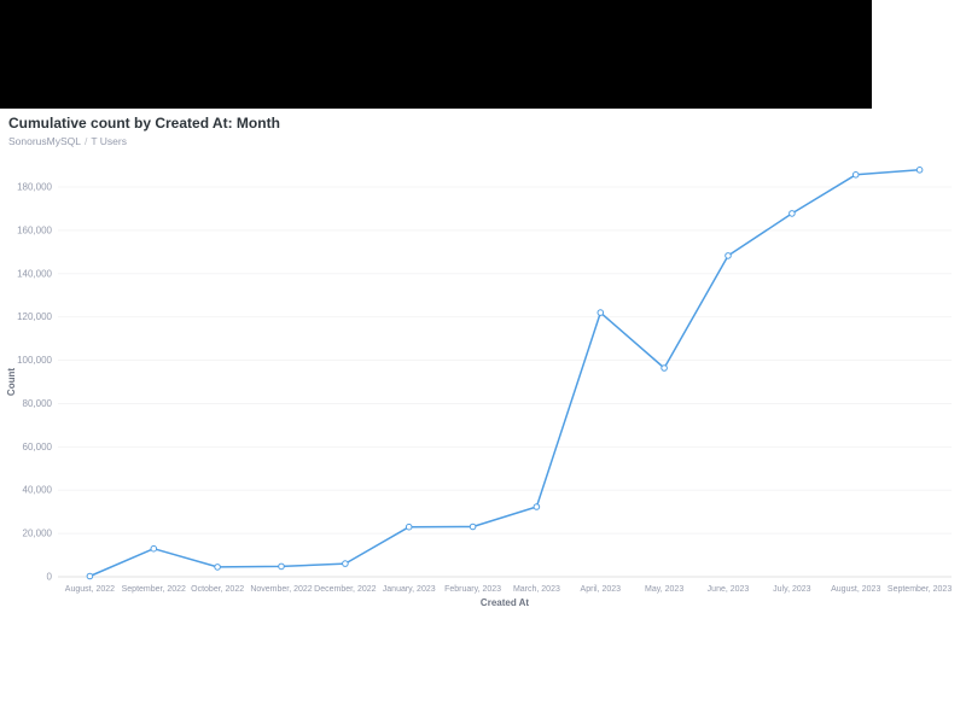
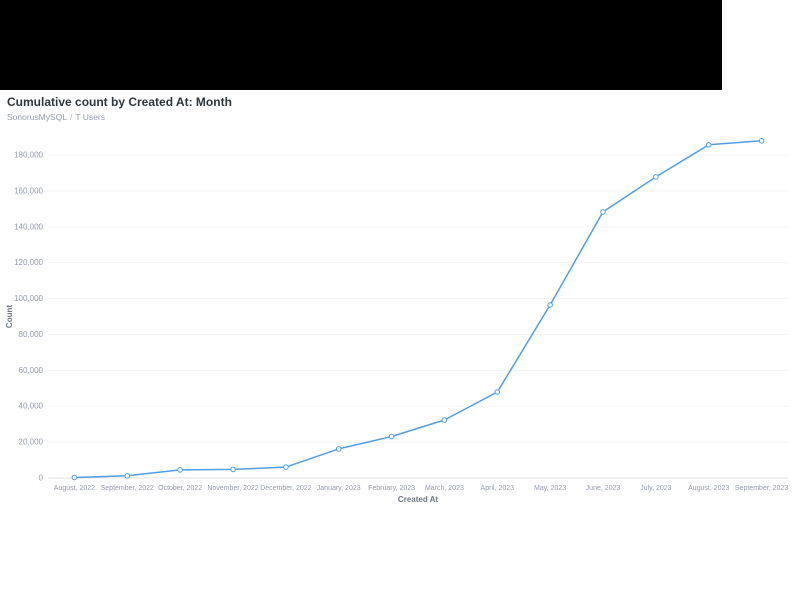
September, 2022: 13000 -> 1000
January, 2023: 23000 -> 16000
April, 2023: 122000 -> 48000
